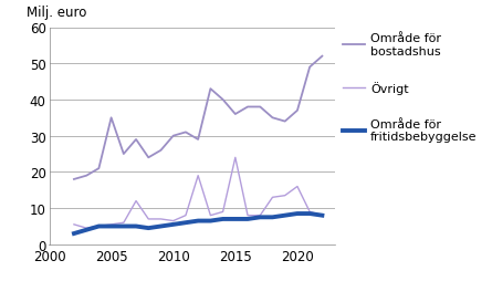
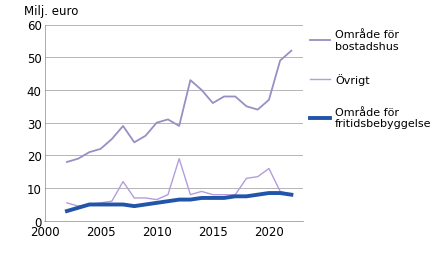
Område för bostadshus/2005: 35 -> 22
Övrigt/2015: 24.0 -> 8.0
